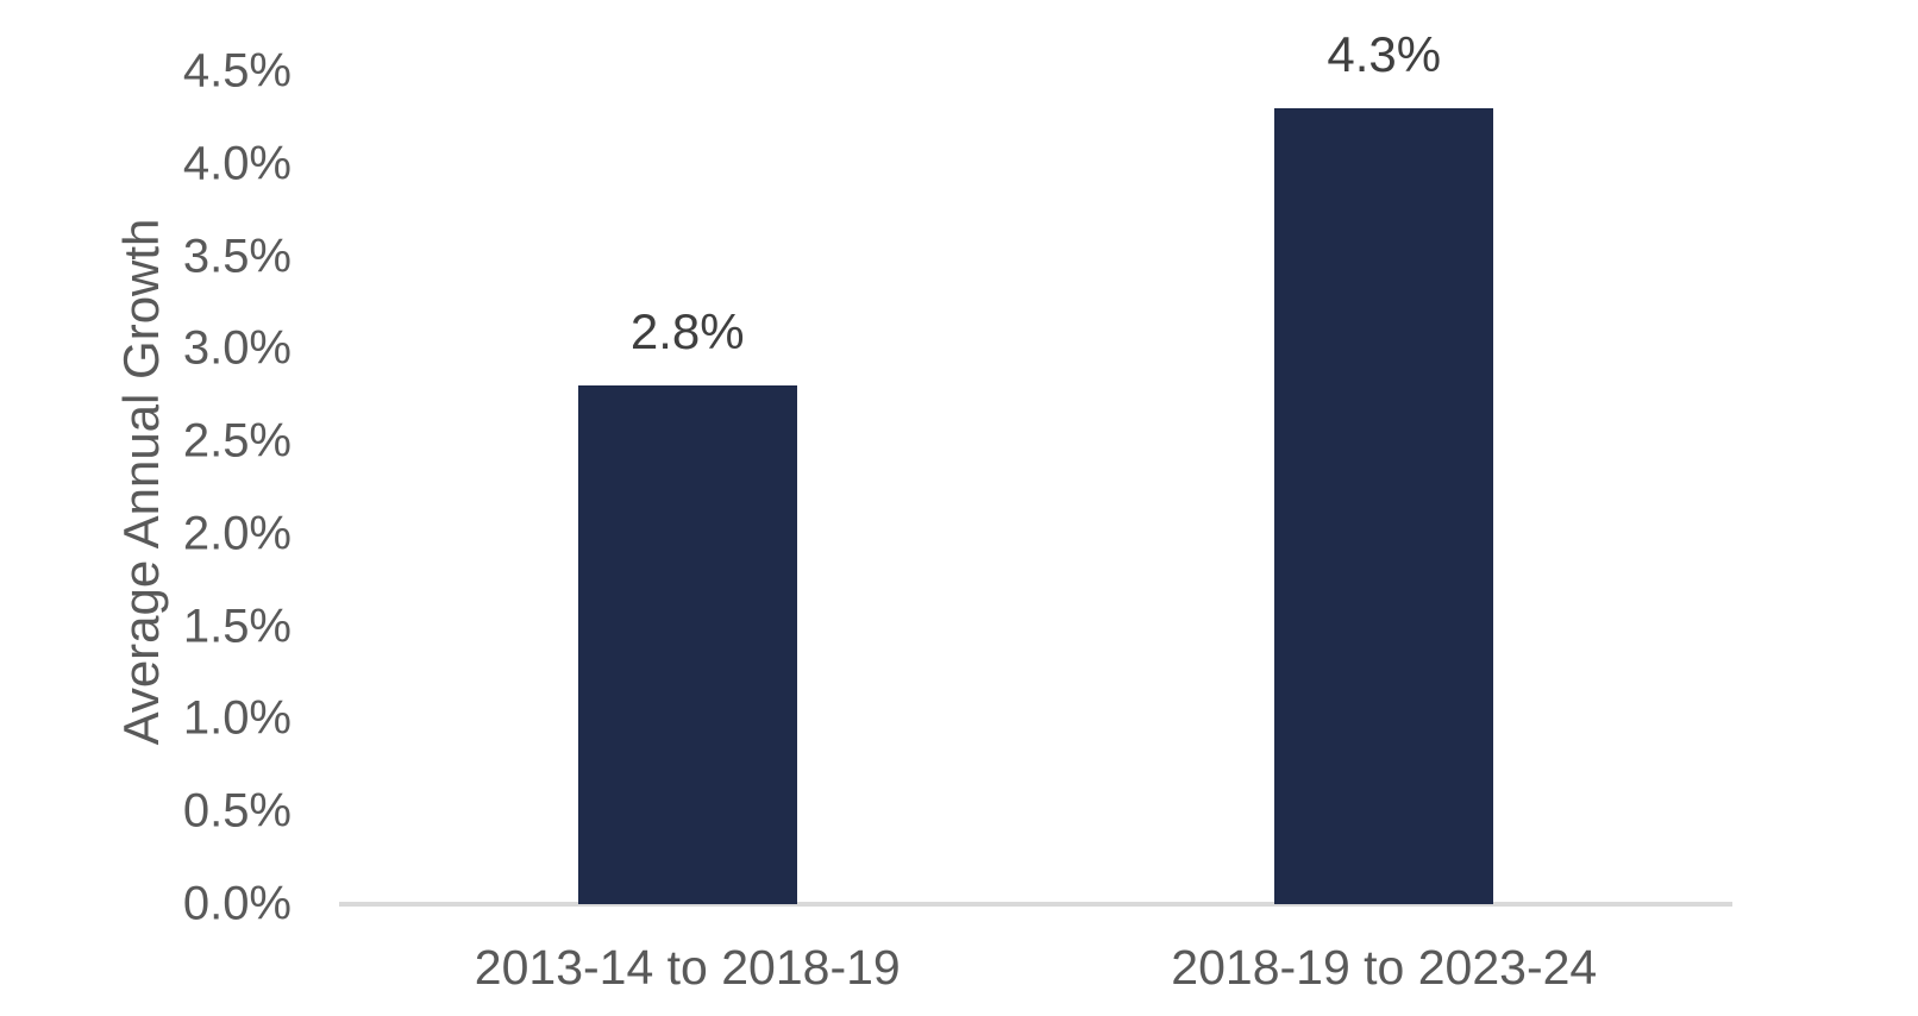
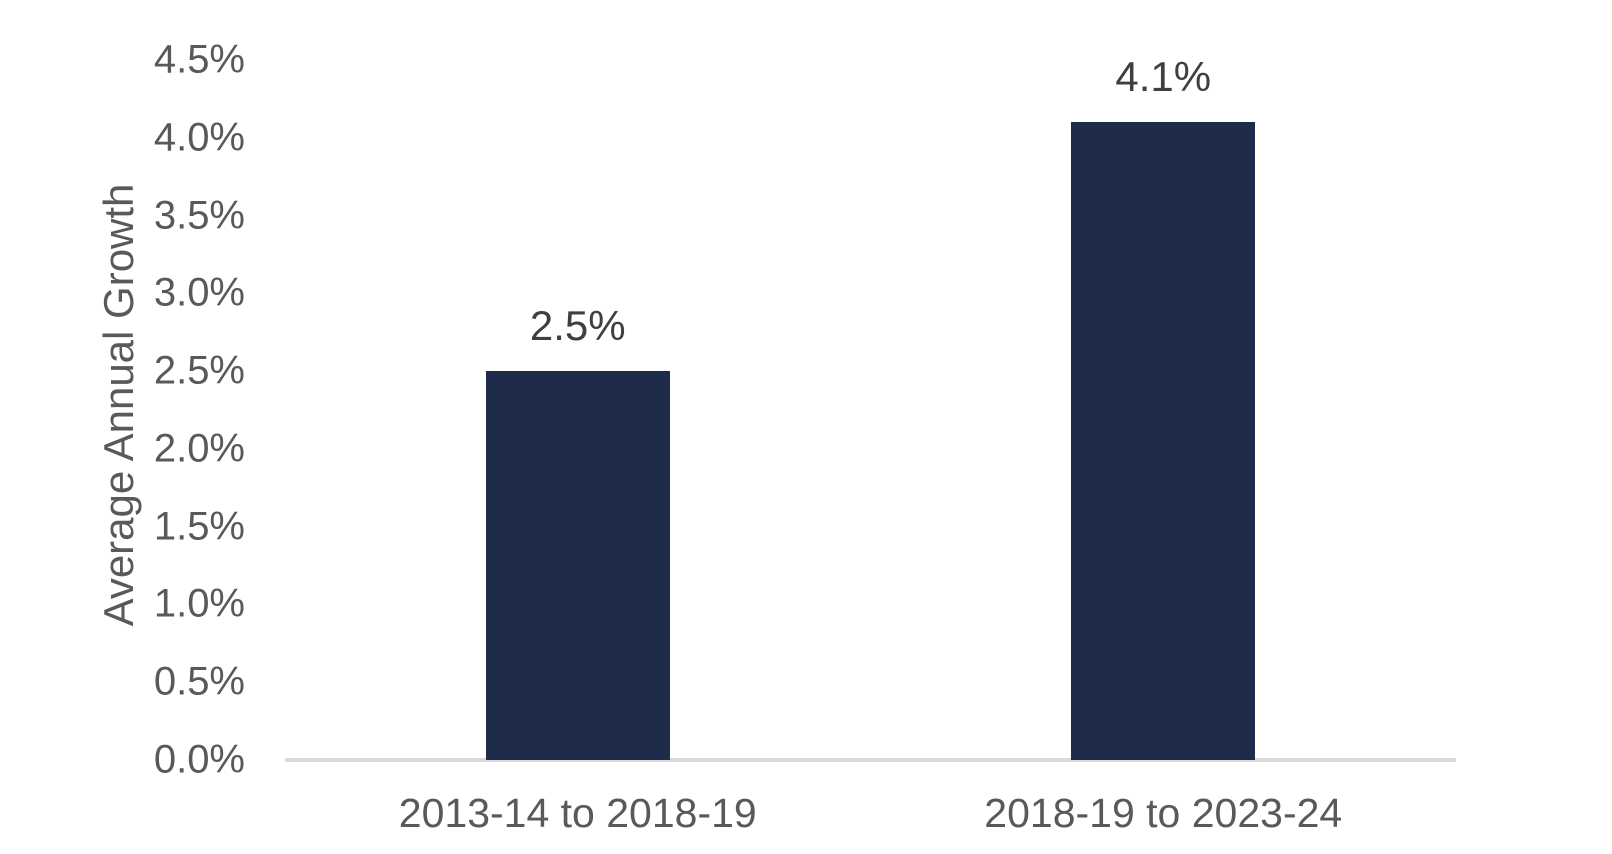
2013-14 to 2018-19: 2.8% -> 2.5%
2018-19 to 2023-24: 4.3% -> 4.1%
